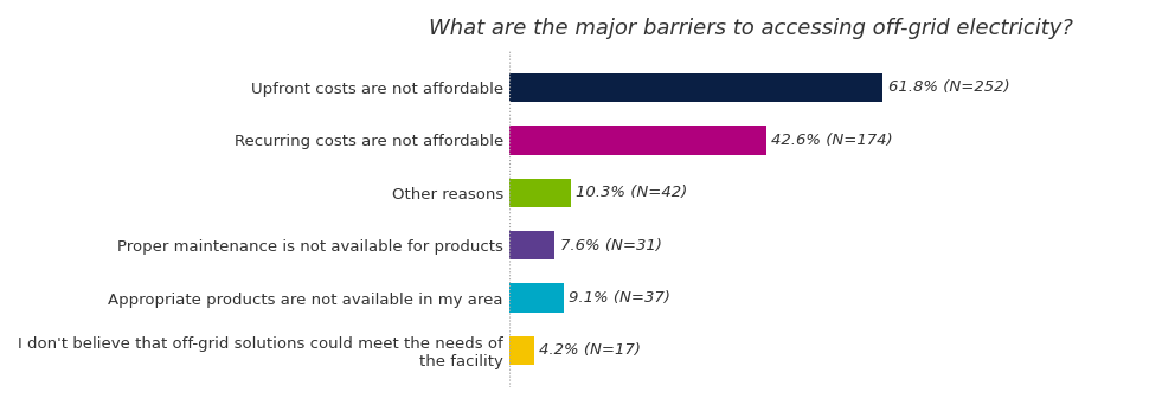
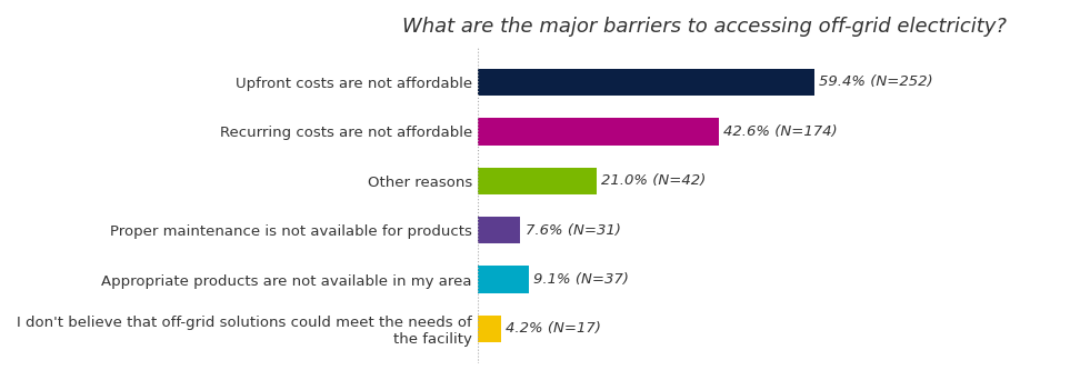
Upfront costs are not affordable: 61.8% -> 59.4%
Other reasons: 10.3% -> 21.0%
